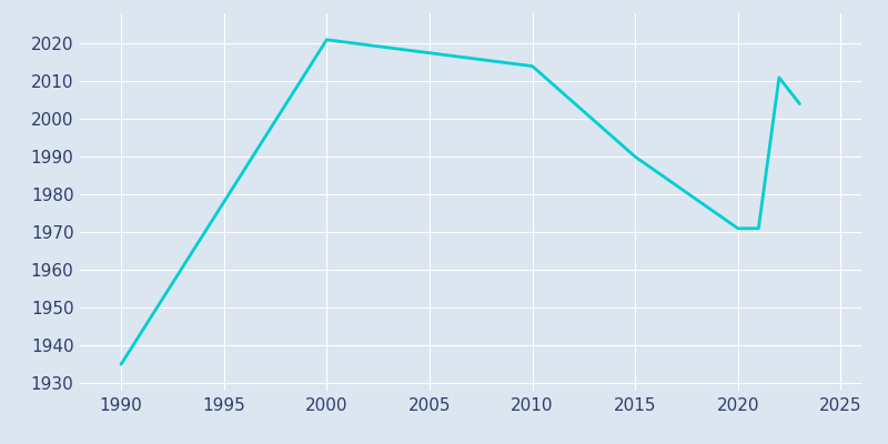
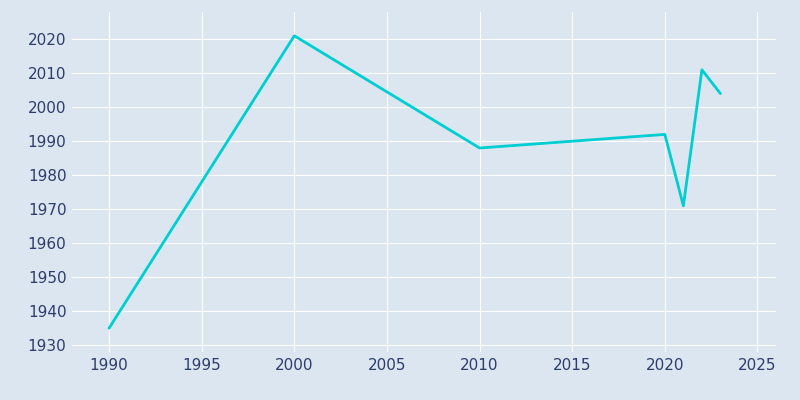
2010: 2014 -> 1988
2020: 1971 -> 1992
